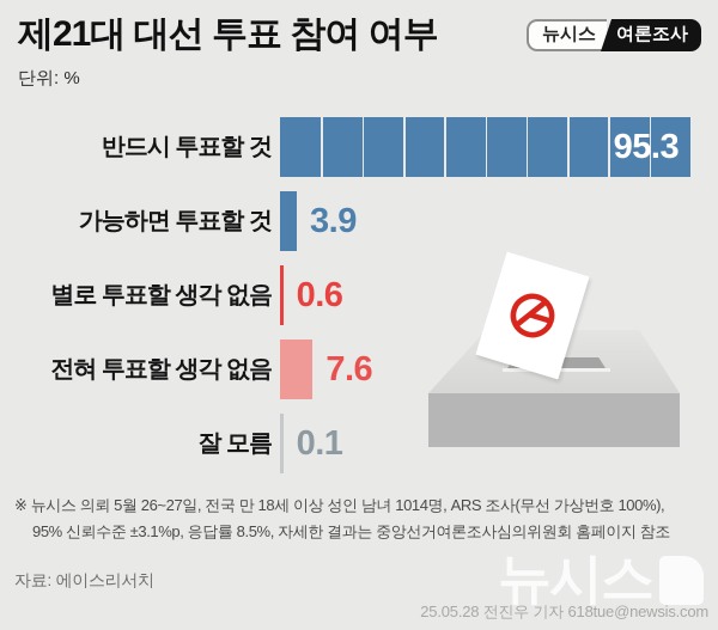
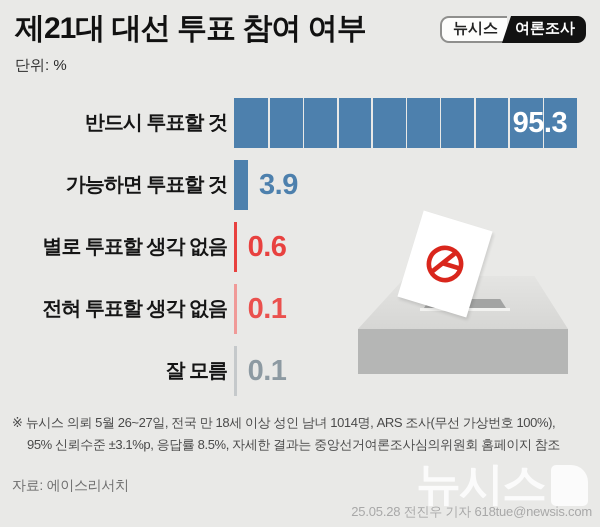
전혀 투표할 생각 없음: 7.6 -> 0.1
